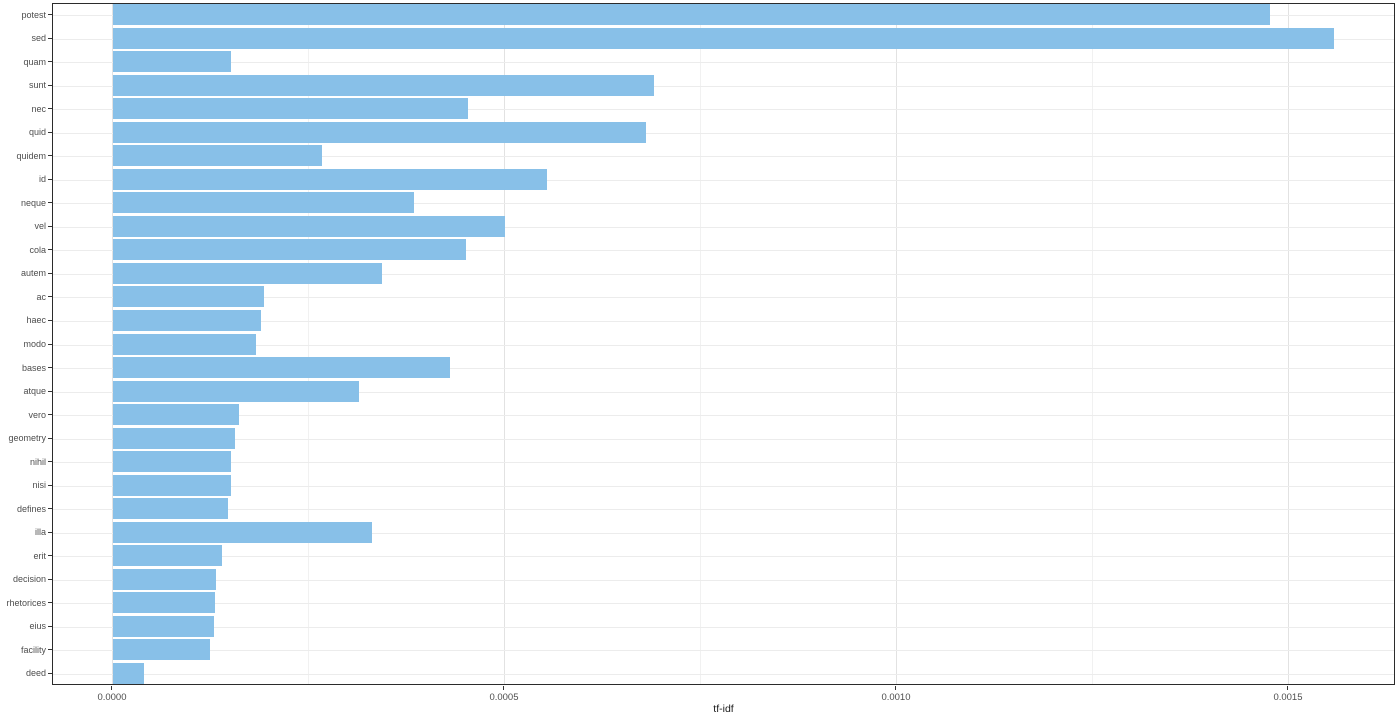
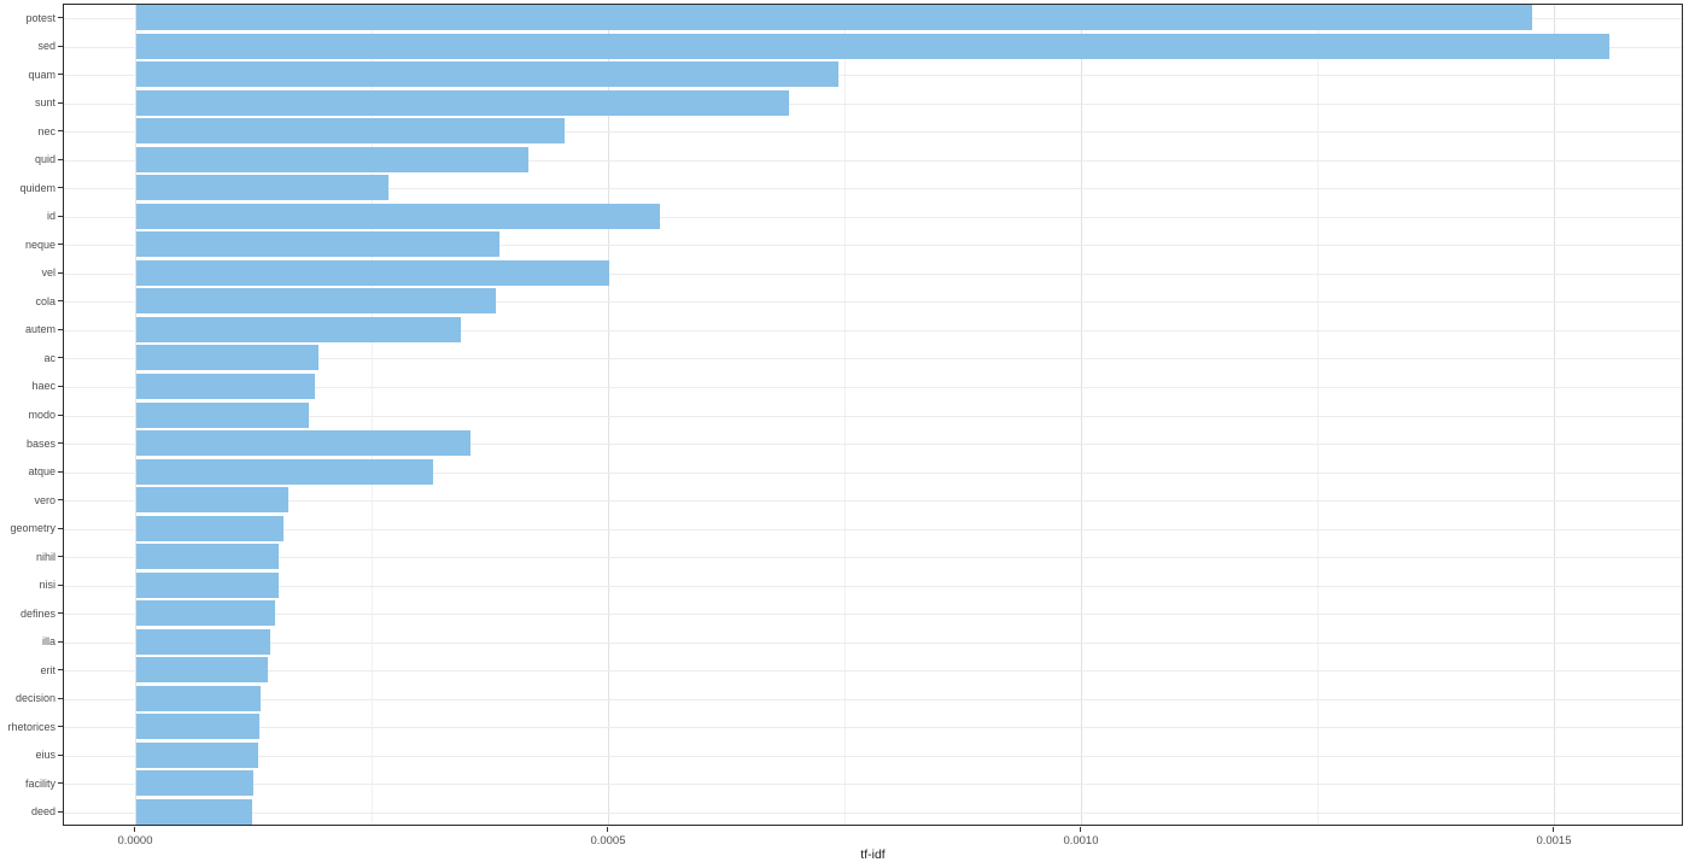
quam: 0.00015 -> 0.00074
quid: 0.00068 -> 0.00042
cola: 0.00045 -> 0.00038
bases: 0.00043 -> 0.00035
illa: 0.00033 -> 0.00014
deed: 0.00004 -> 0.00012
